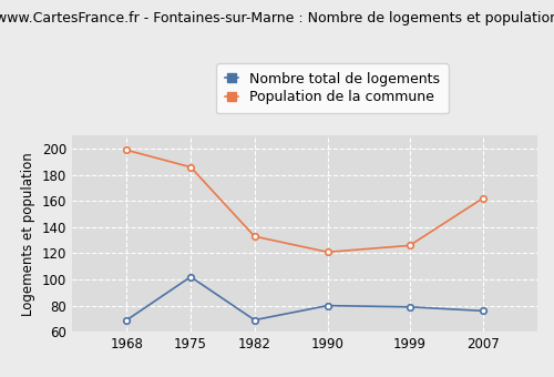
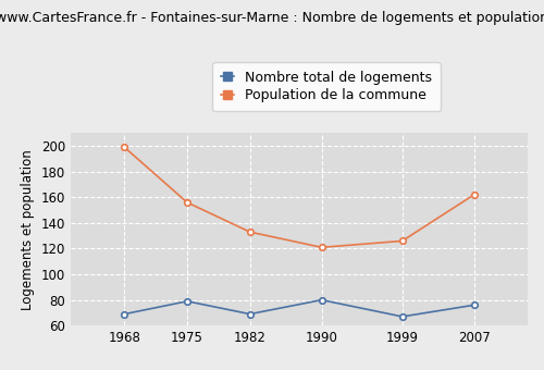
Nombre total de logements/1975: 102 -> 79
Population de la commune/1975: 186 -> 156
Nombre total de logements/1999: 79 -> 67
